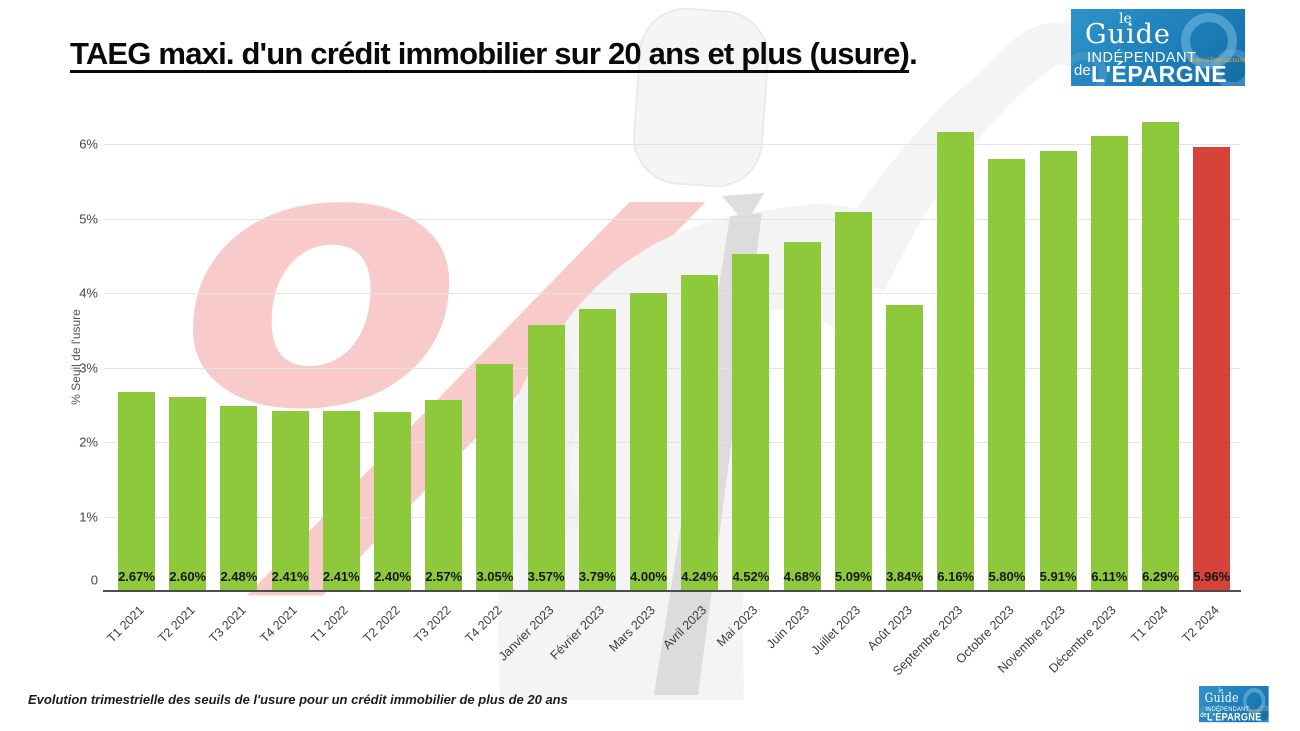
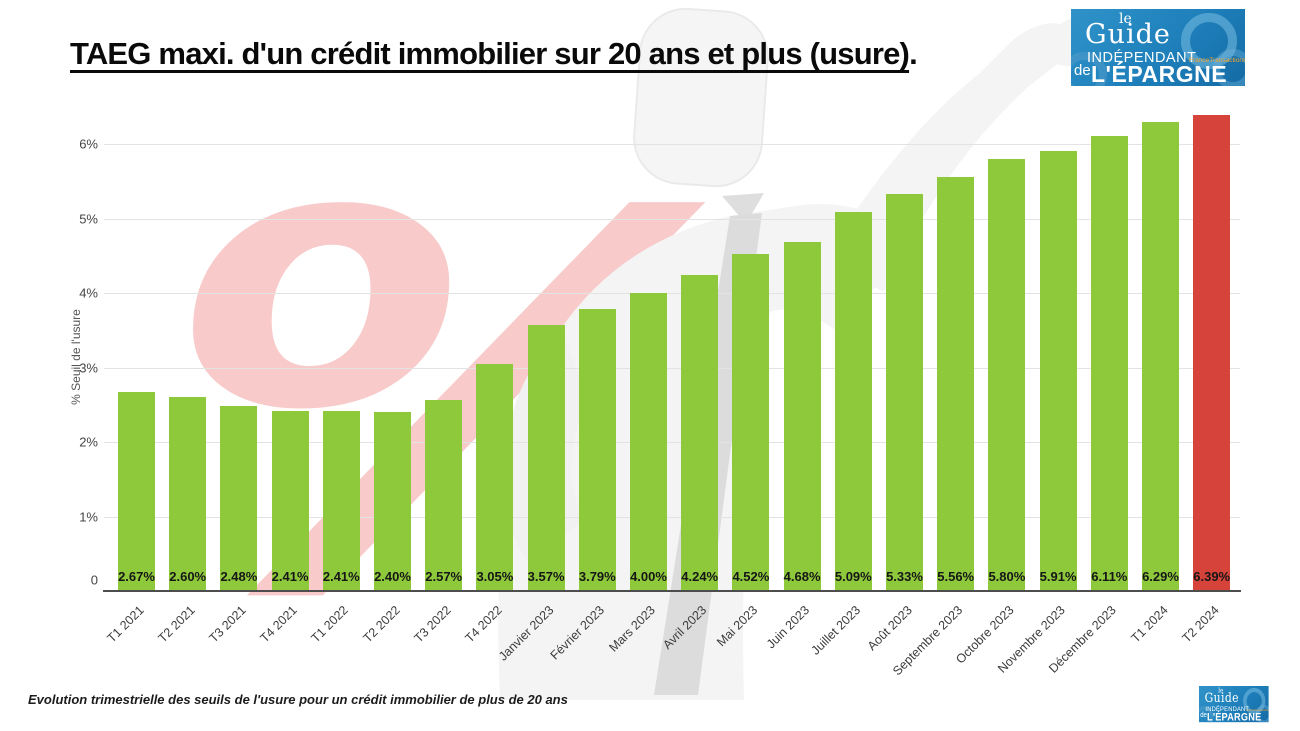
Août 2023: 3.84% -> 5.33%
Septembre 2023: 6.16% -> 5.56%
T2 2024: 5.96% -> 6.39%
